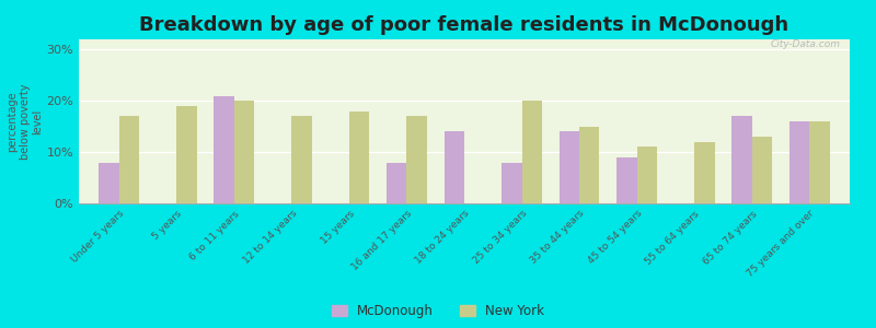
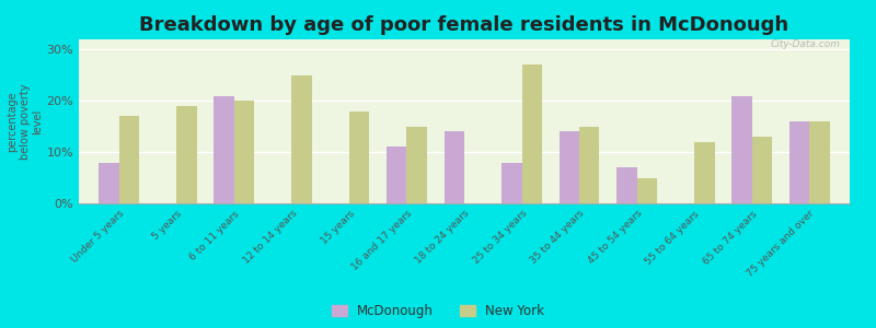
New York/12 to 14 years: 17% -> 25%
McDonough/16 and 17 years: 8% -> 11%
New York/16 and 17 years: 17% -> 15%
New York/25 to 34 years: 20% -> 27%
McDonough/45 to 54 years: 9% -> 7%
New York/45 to 54 years: 11% -> 5%
McDonough/65 to 74 years: 17% -> 21%
